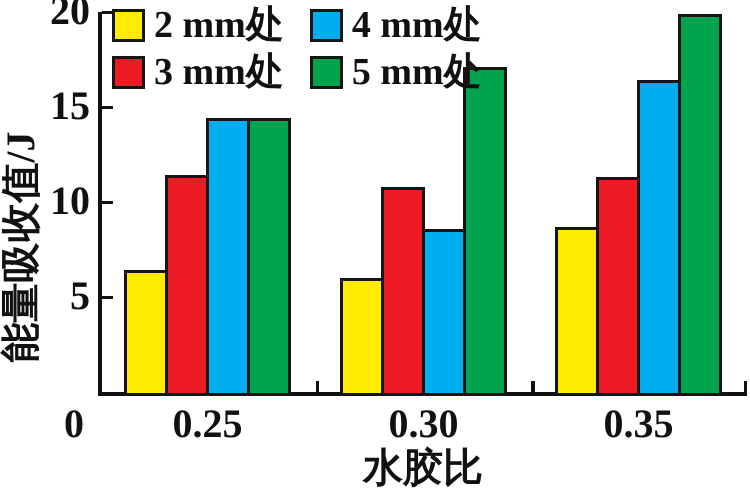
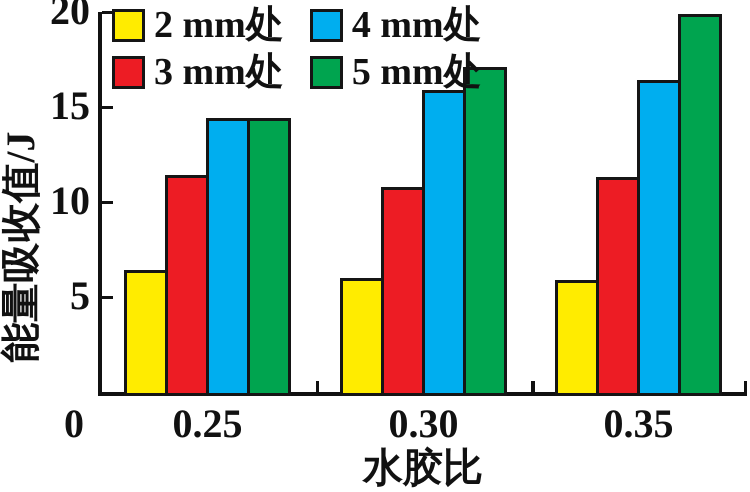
4 mm处/0.30: 8.6 -> 15.9
2 mm处/0.35: 8.7 -> 5.9
